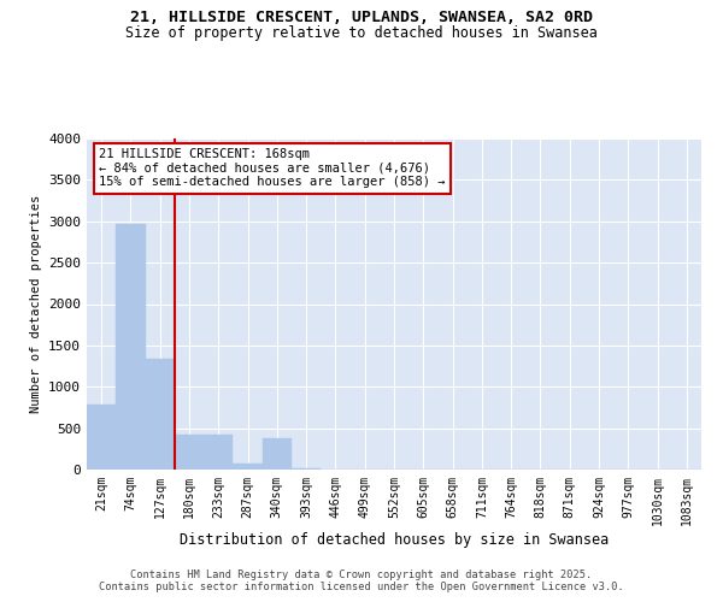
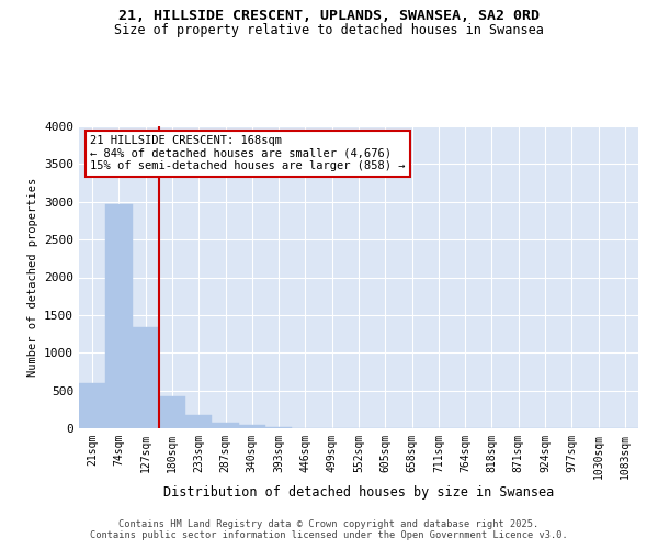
21sqm: 780 -> 590
233sqm: 420 -> 170
340sqm: 380 -> 40
